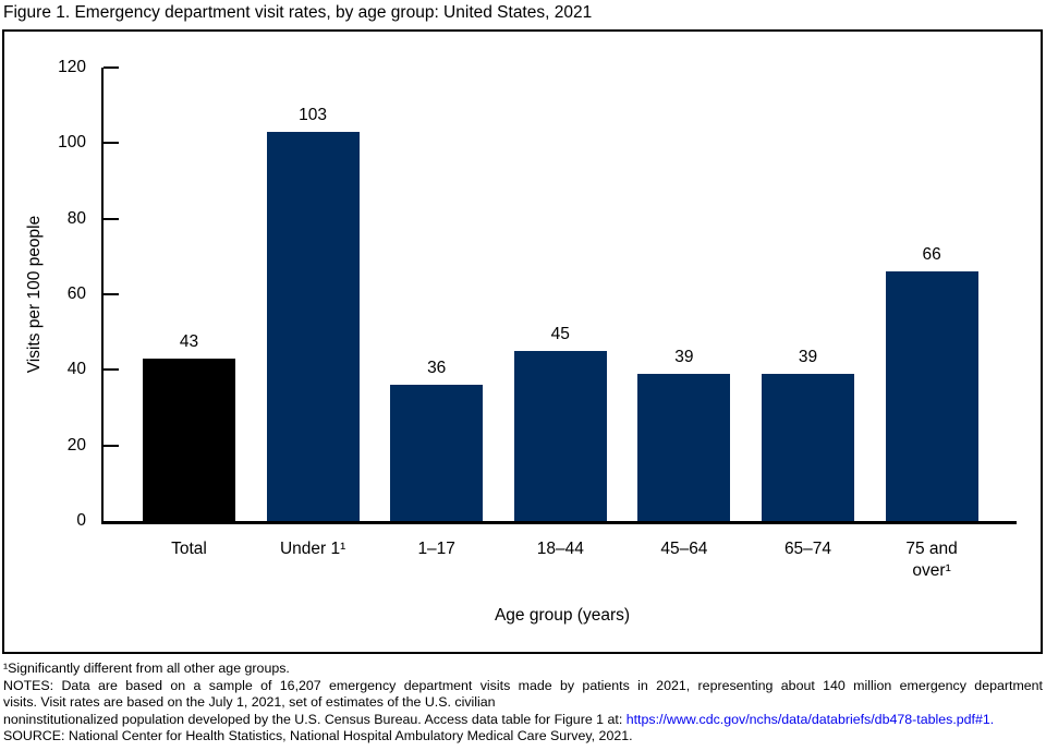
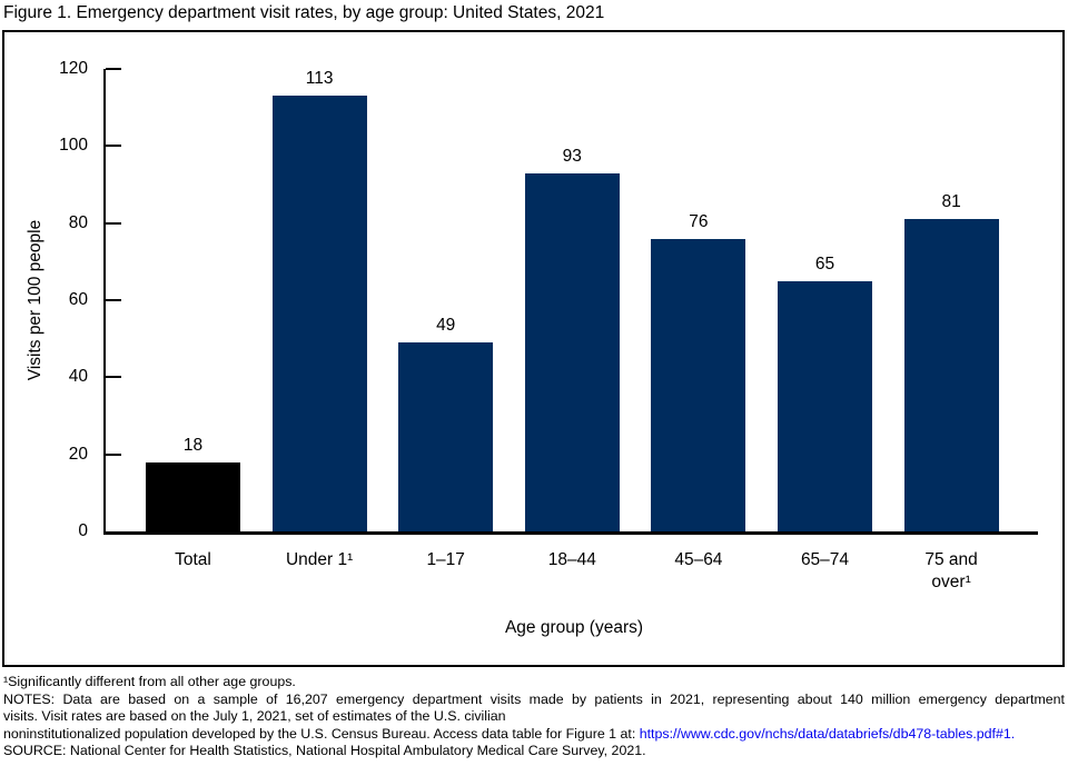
Total: 43 -> 18
Under 1¹: 103 -> 113
1–17: 36 -> 49
18–44: 45 -> 93
45–64: 39 -> 76
65–74: 39 -> 65
75 and over¹: 66 -> 81
